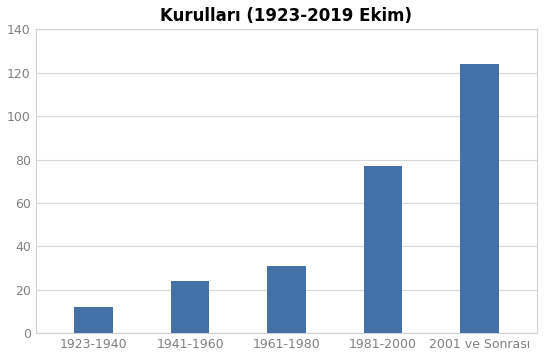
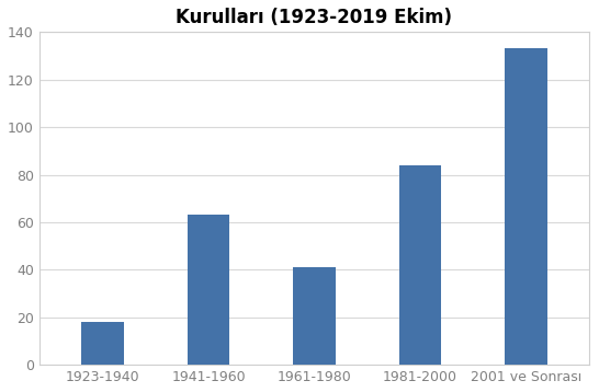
1923-1940: 12 -> 18
1941-1960: 24 -> 63
1961-1980: 31 -> 41
1981-2000: 77 -> 84
2001 ve Sonrası: 124 -> 133
